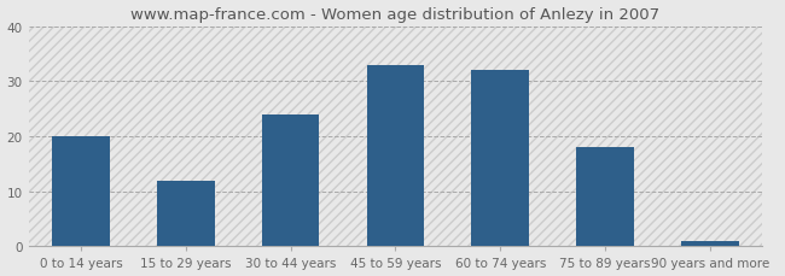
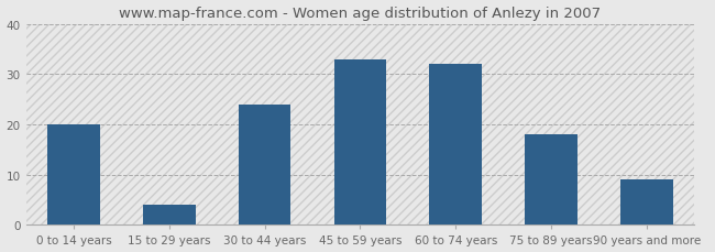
15 to 29 years: 12 -> 4
90 years and more: 1 -> 9
